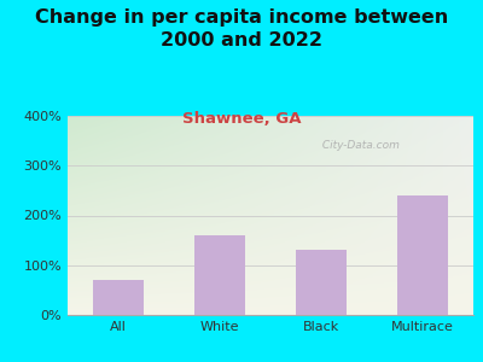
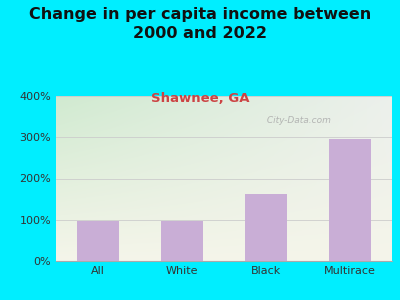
All: 70% -> 97%
White: 160% -> 97%
Black: 130% -> 162%
Multirace: 240% -> 296%
